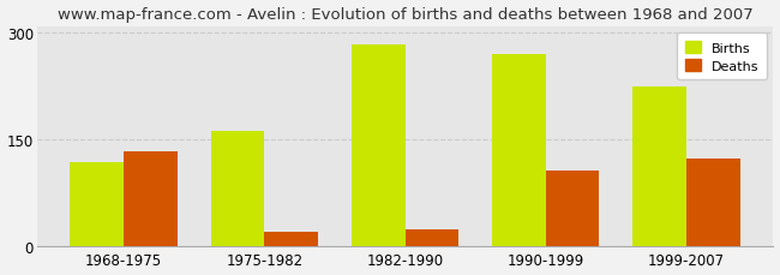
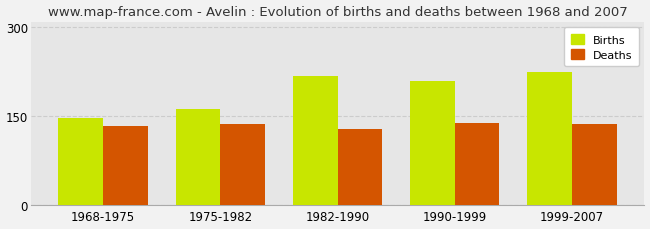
Births/1968-1975: 118 -> 147
Deaths/1975-1982: 20 -> 137
Births/1982-1990: 284 -> 218
Deaths/1982-1990: 24 -> 128
Births/1990-1999: 270 -> 210
Deaths/1990-1999: 106 -> 138
Deaths/1999-2007: 124 -> 137
